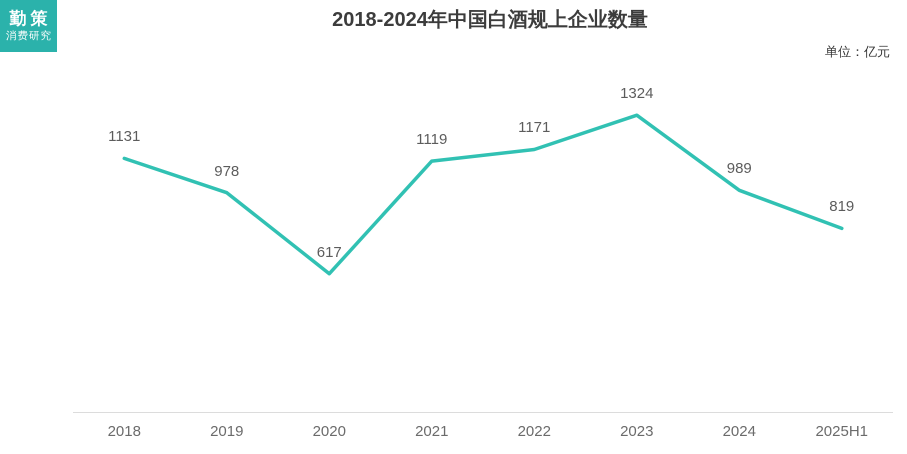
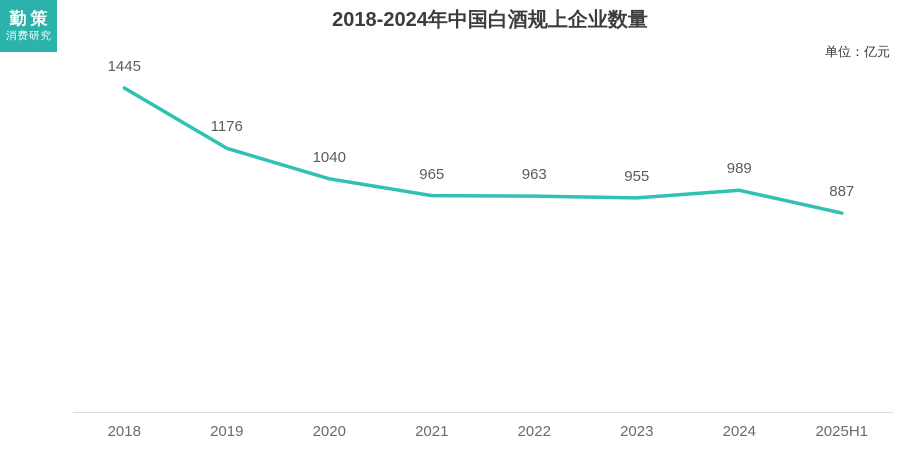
2018: 1131 -> 1445
2019: 978 -> 1176
2020: 617 -> 1040
2021: 1119 -> 965
2022: 1171 -> 963
2023: 1324 -> 955
2025H1: 819 -> 887
